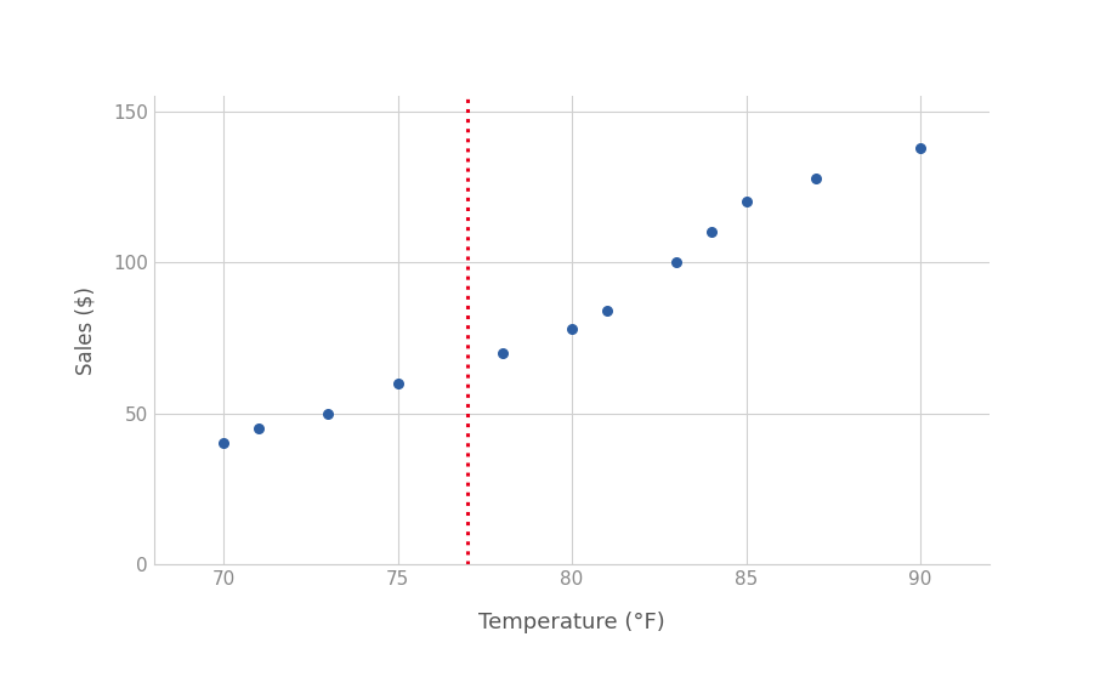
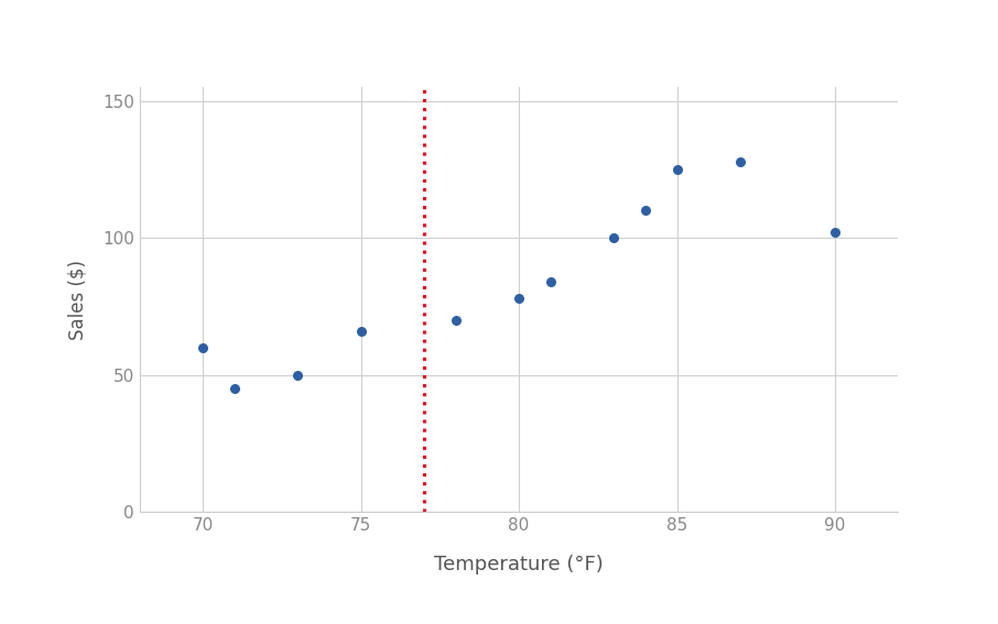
70: 40 -> 60
75: 60 -> 66
85: 120 -> 125
90: 138 -> 102
